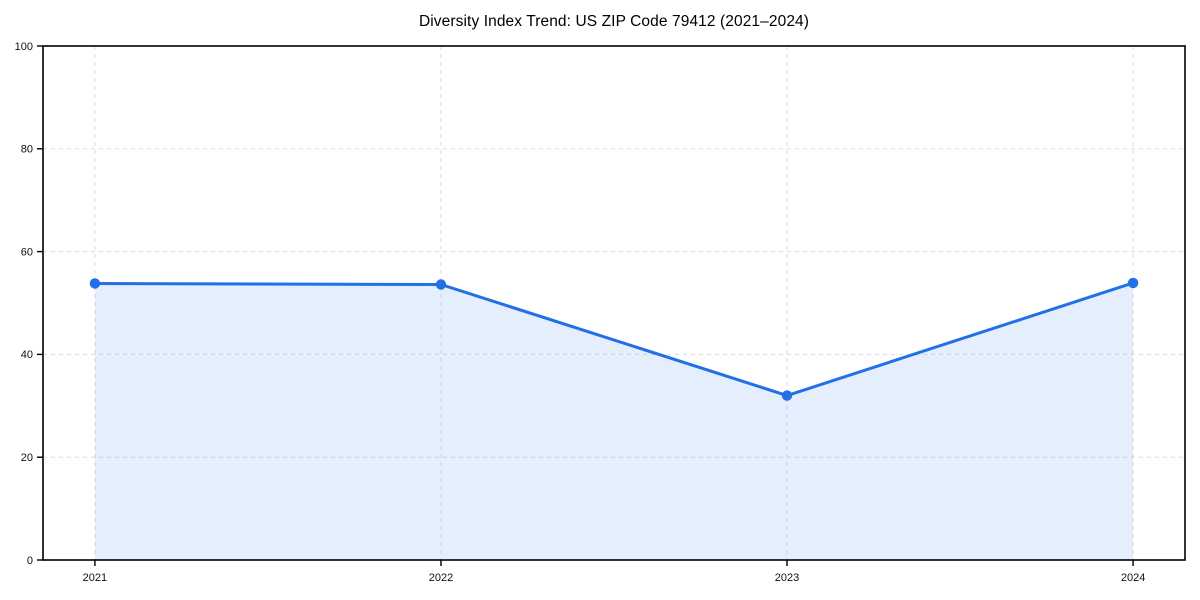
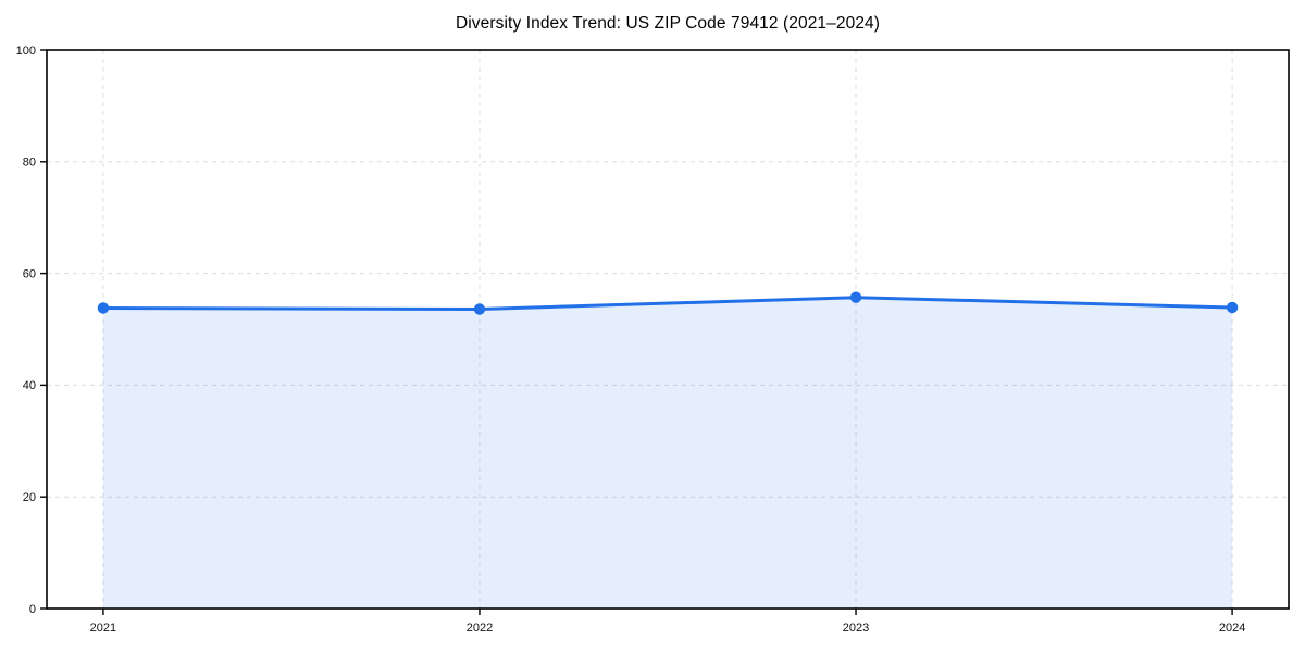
2023: 32 -> 56
